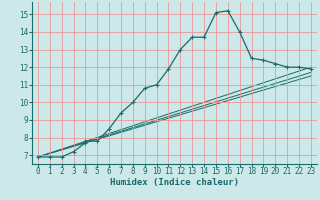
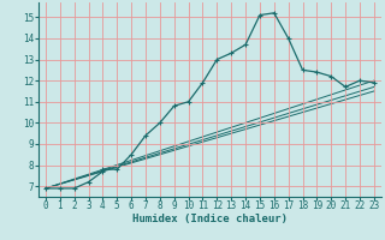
13: 13.7 -> 13.3
21: 12.0 -> 11.7
